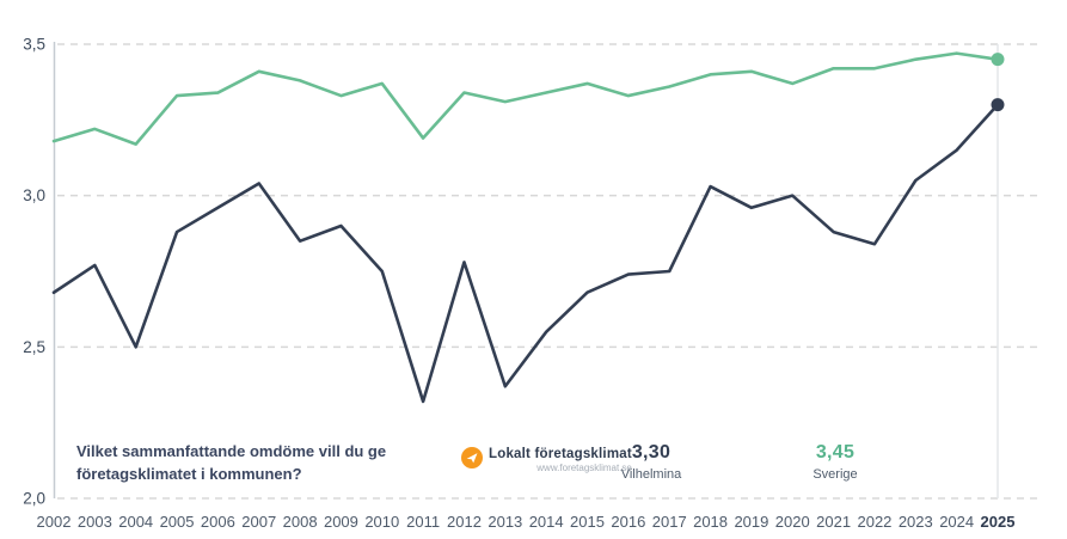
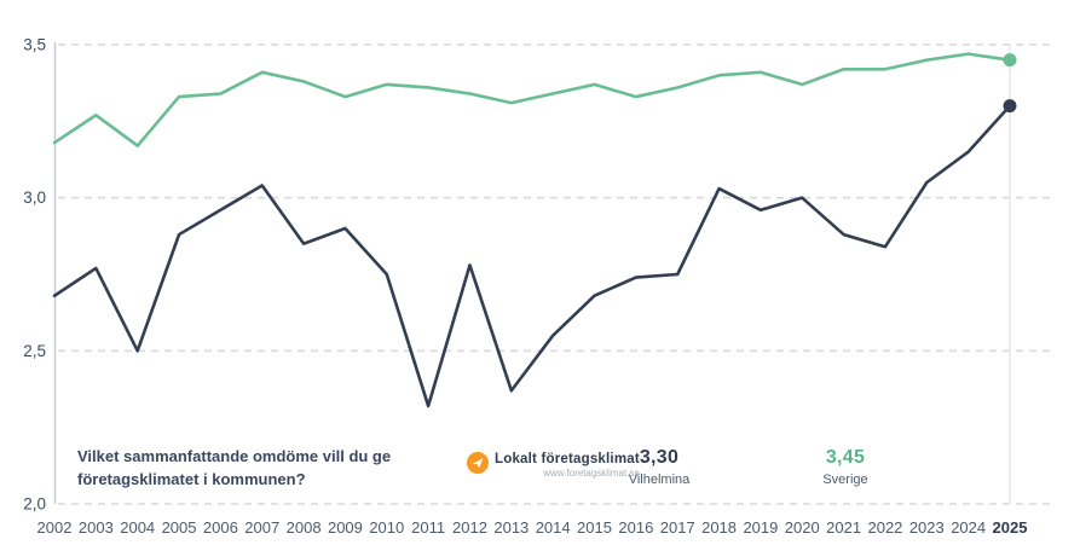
Sverige/2003: 3,22 -> 3,27
Sverige/2011: 3,19 -> 3,36
